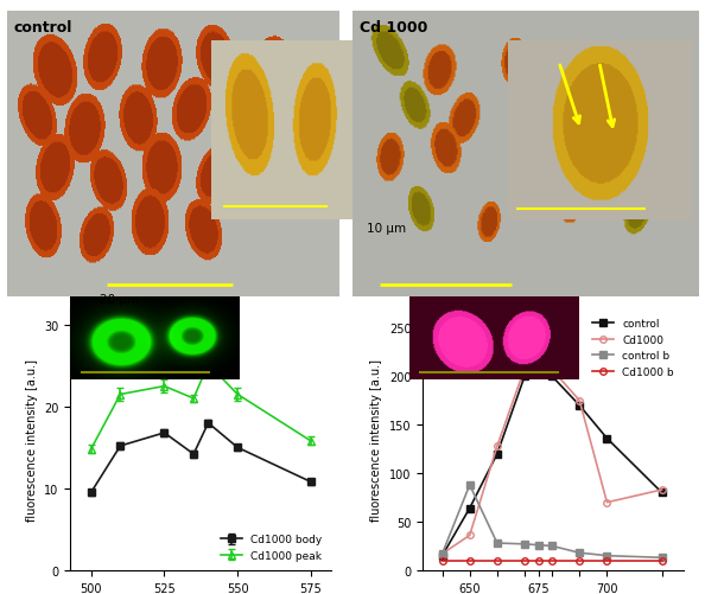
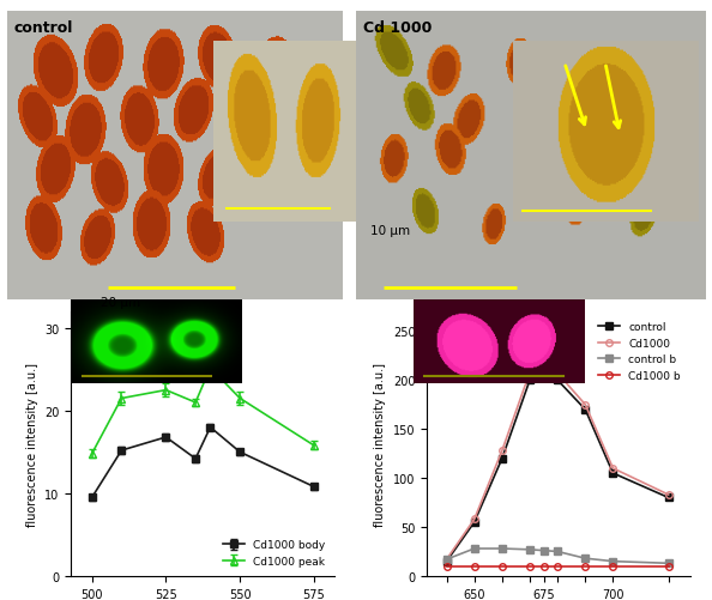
control/650: 64 -> 55
Cd1000/650: 36 -> 58
control b/650: 88 -> 28
control/700: 136 -> 105
Cd1000/700: 70 -> 110
